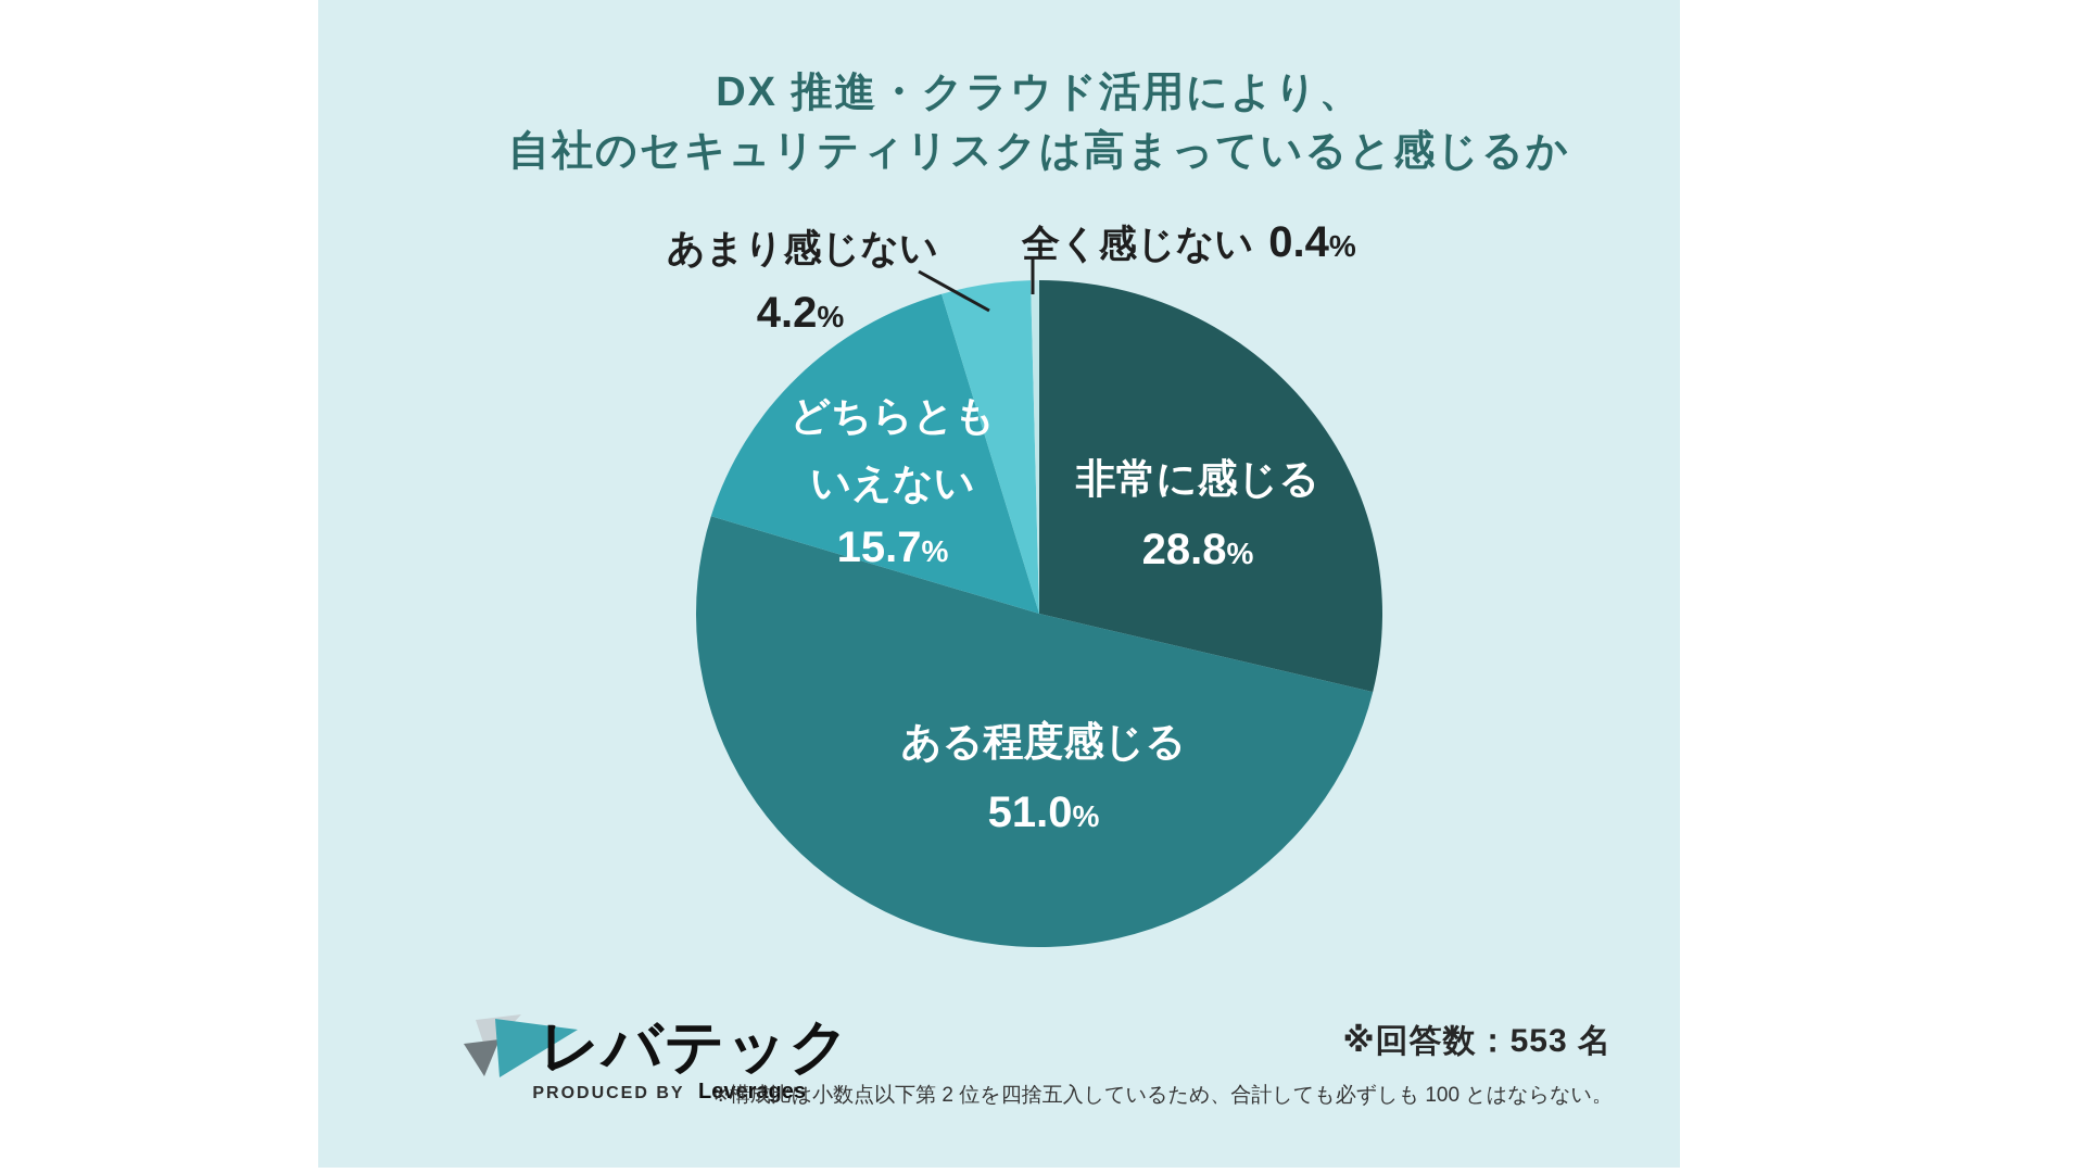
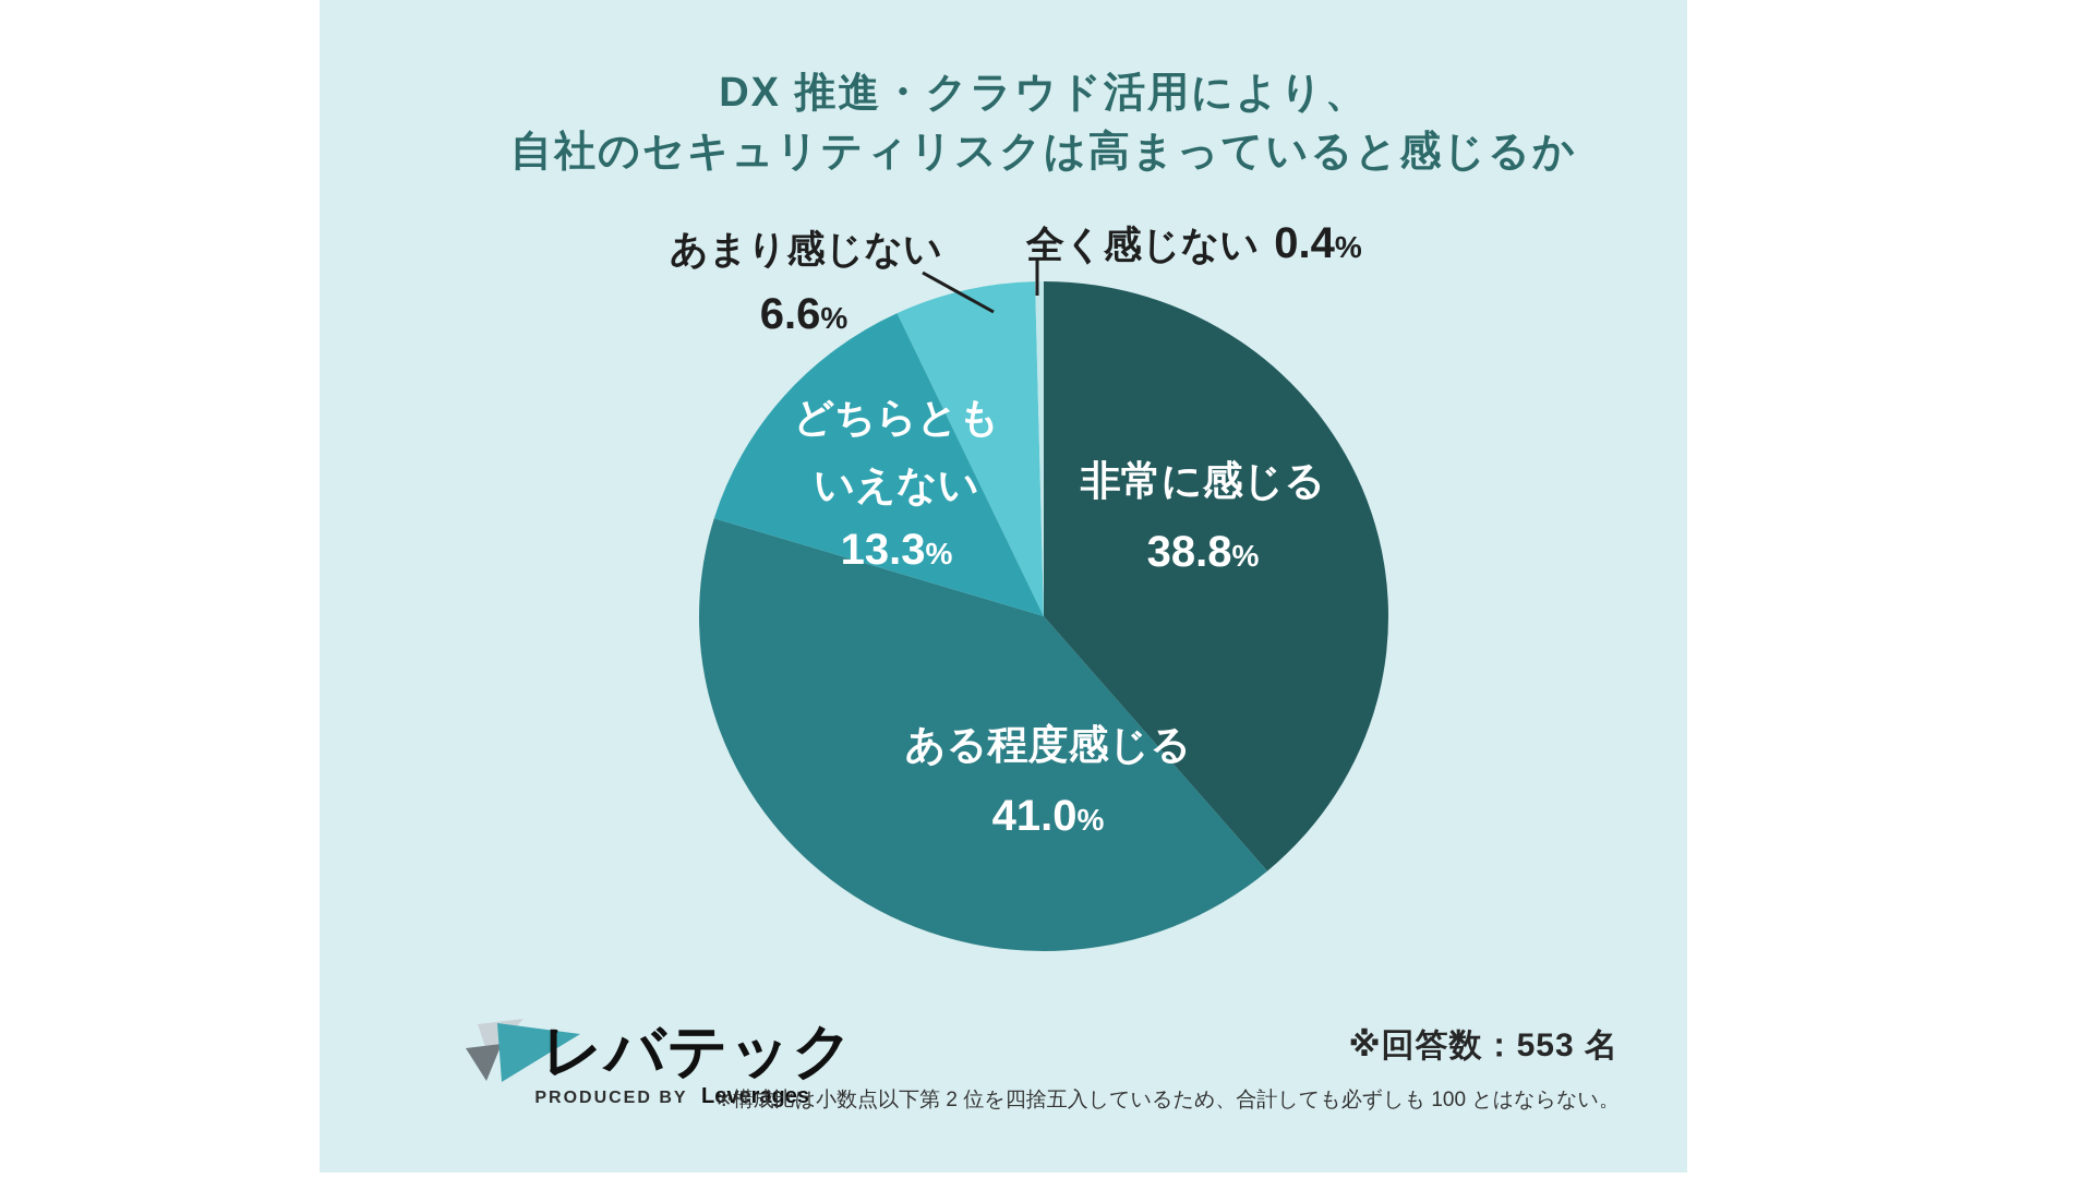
非常に感じる: 28.8 -> 38.8
ある程度感じる: 51.0 -> 41.0
どちらともいえない: 15.7 -> 13.3
あまり感じない: 4.2 -> 6.6
